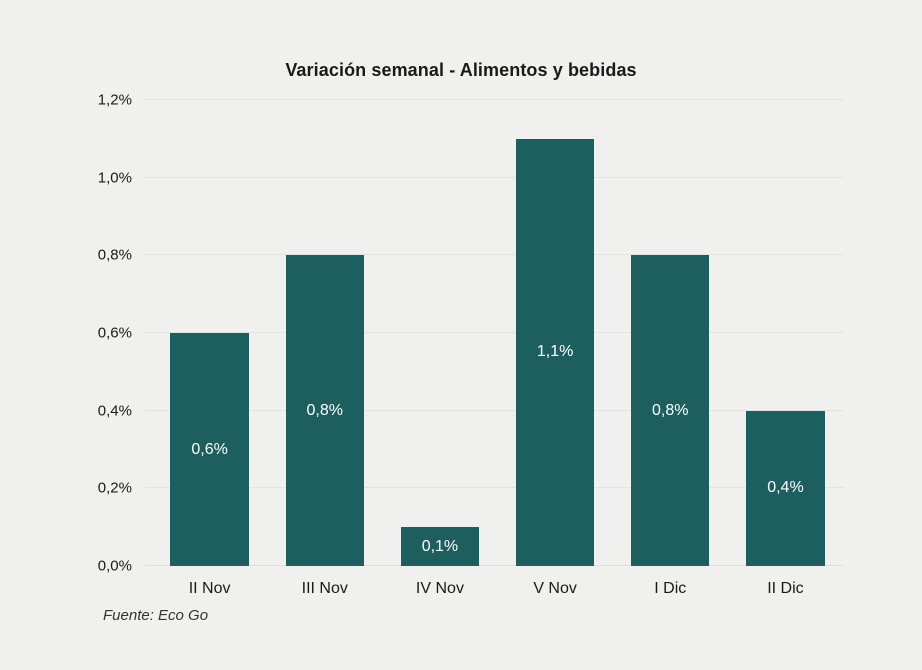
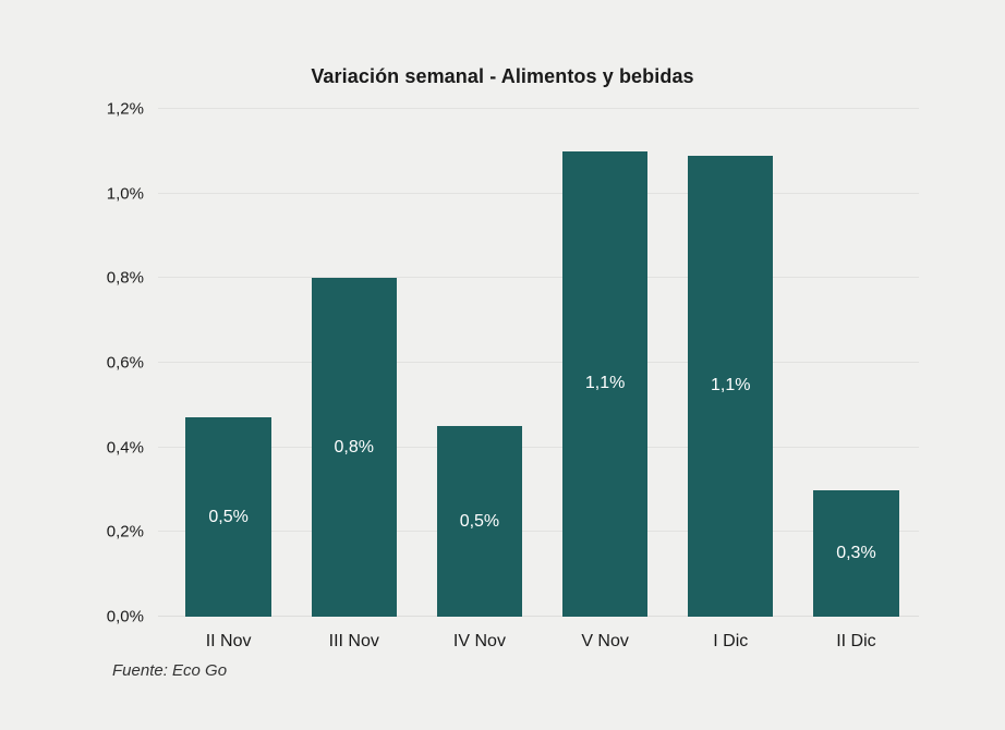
II Nov: 0,6% -> 0,5%
IV Nov: 0,1% -> 0,5%
I Dic: 0,8% -> 1,1%
II Dic: 0,4% -> 0,3%
